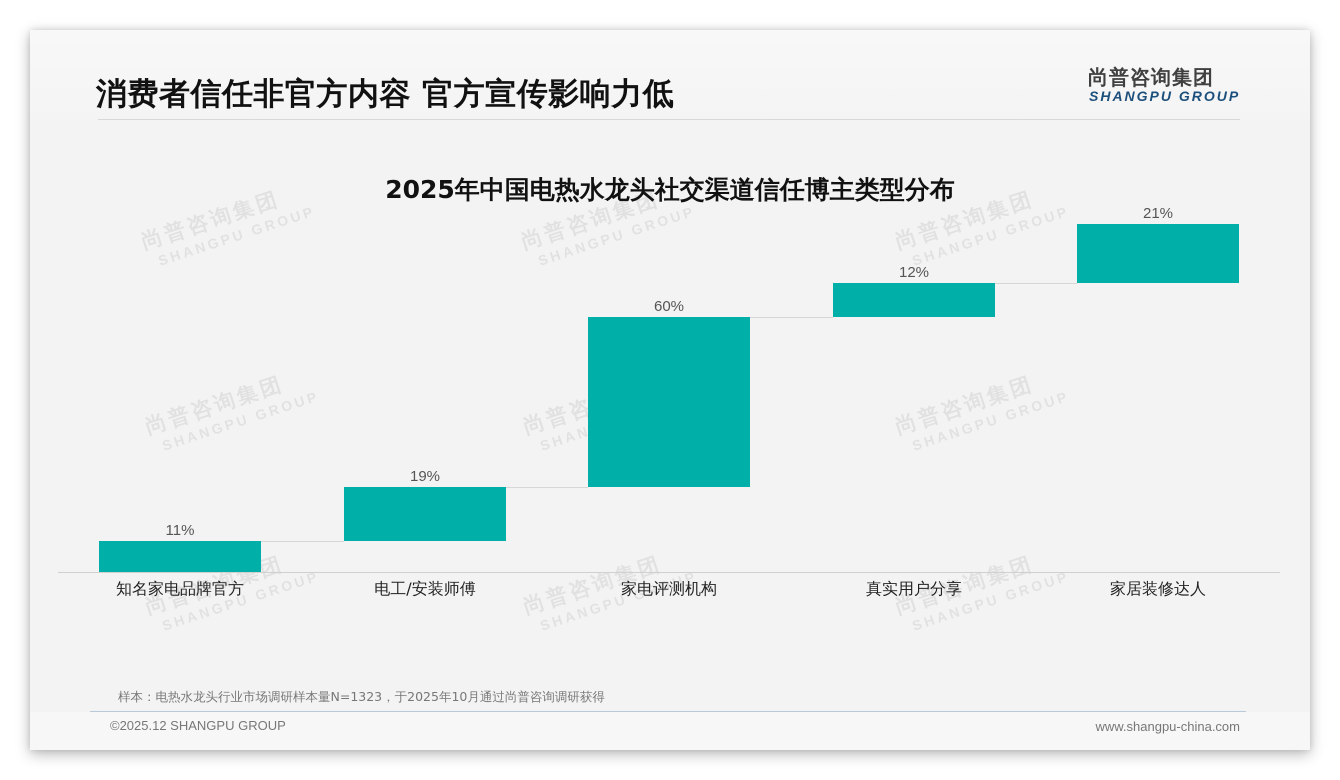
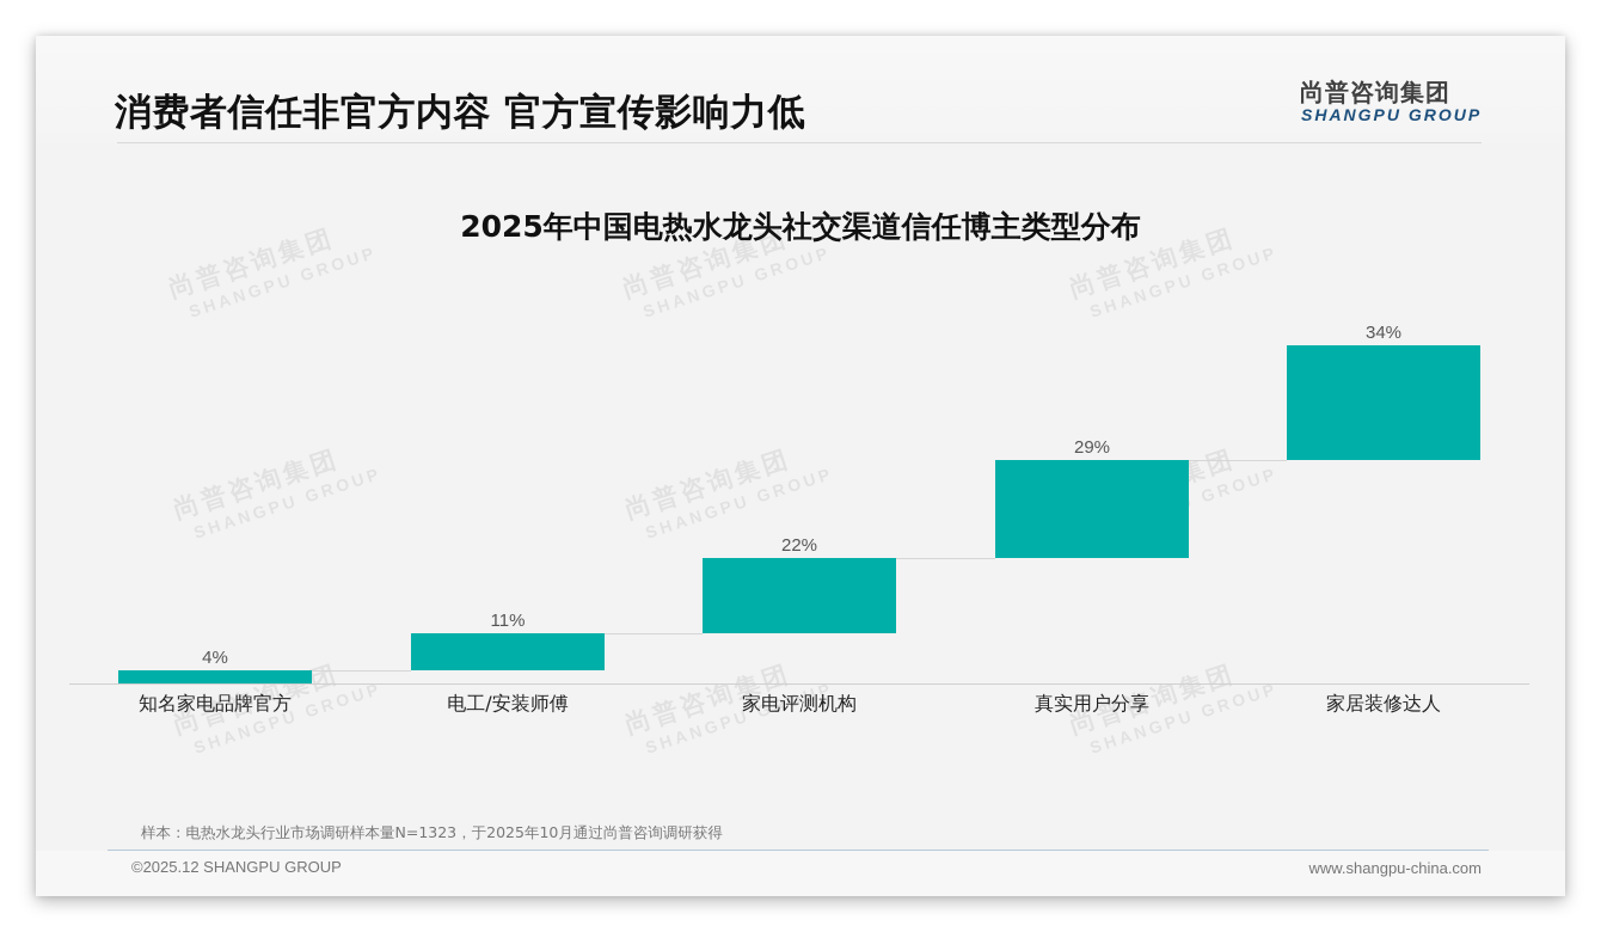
知名家电品牌官方: 11% -> 4%
电工/安装师傅: 19% -> 11%
家电评测机构: 60% -> 22%
真实用户分享: 12% -> 29%
家居装修达人: 21% -> 34%
